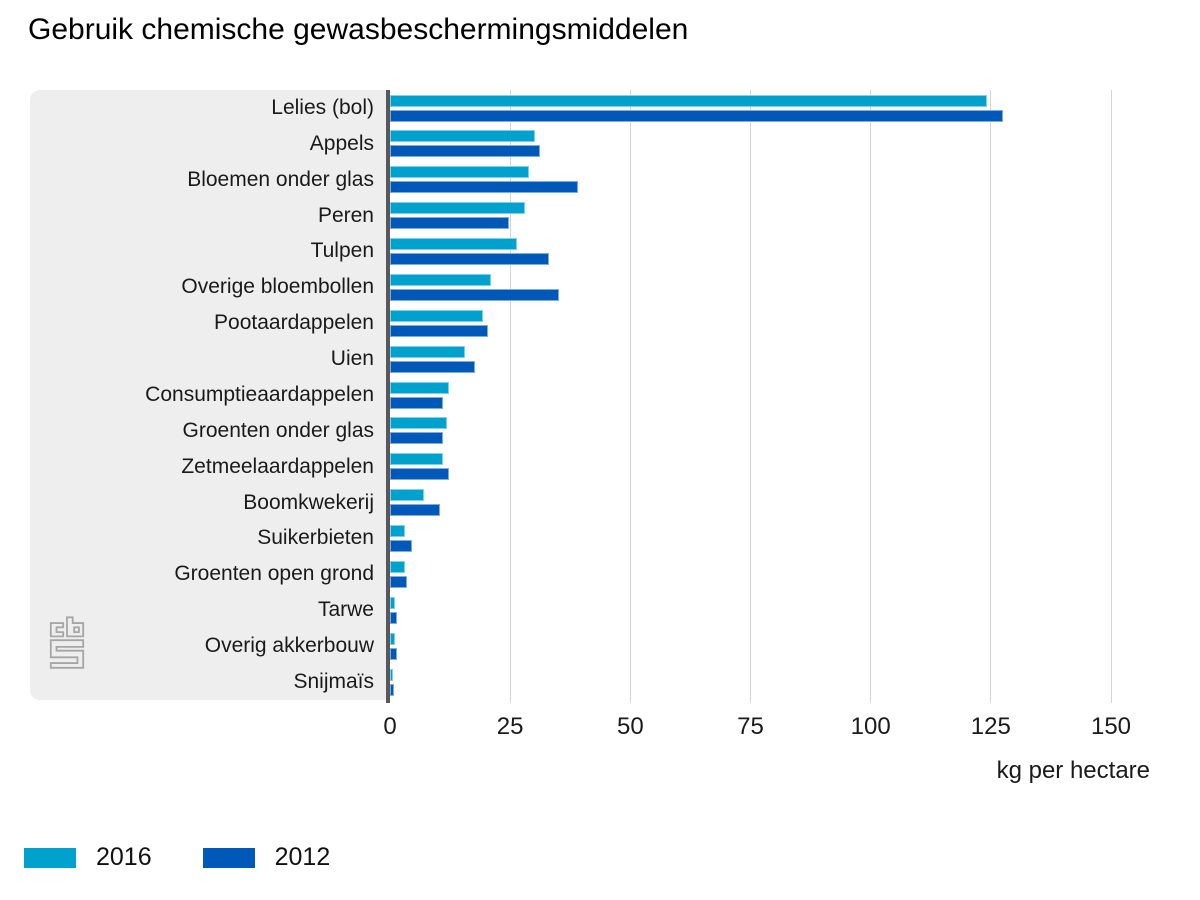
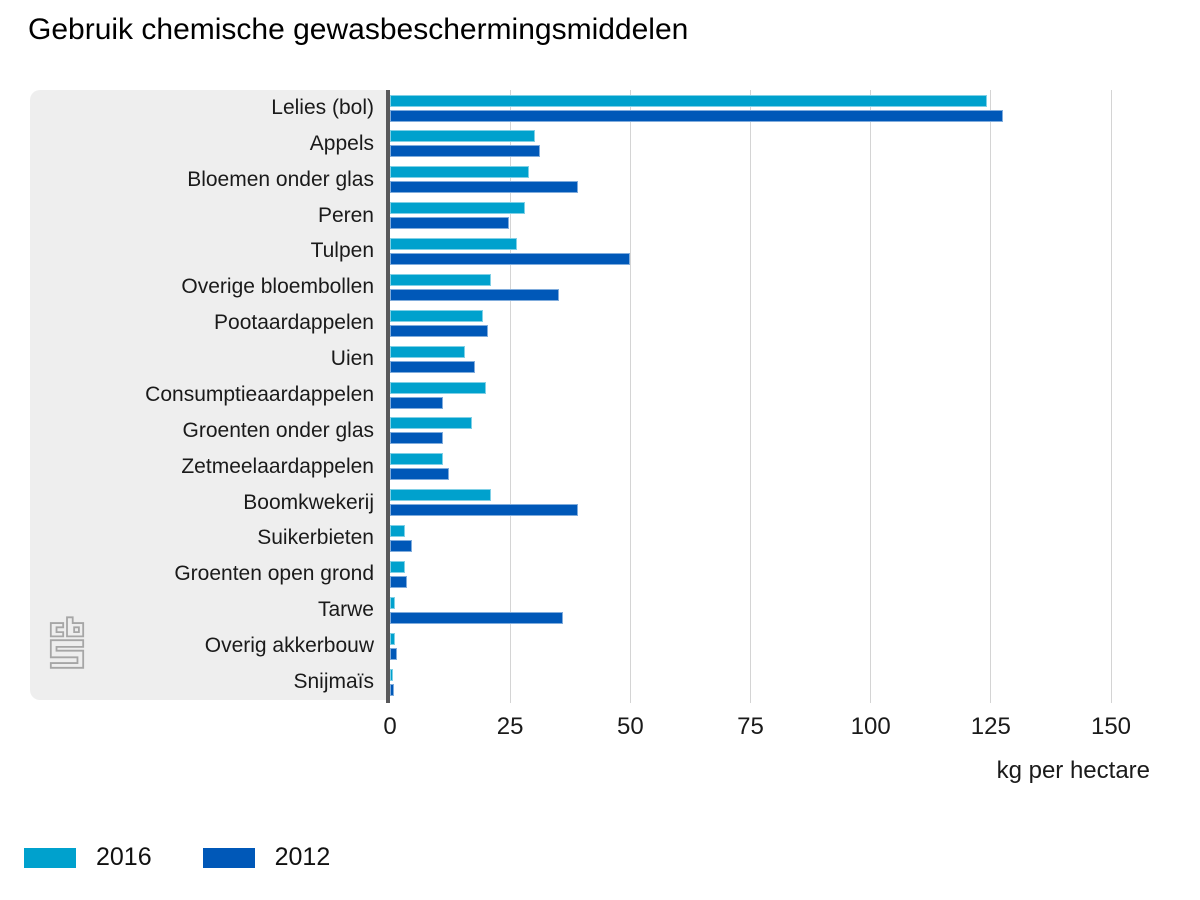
2012/Tulpen: 33 -> 50
2016/Consumptieaardappelen: 12 -> 20
2016/Groenten onder glas: 12 -> 17
2016/Boomkwekerij: 7 -> 21
2012/Boomkwekerij: 10 -> 39
2012/Tarwe: 2 -> 36
